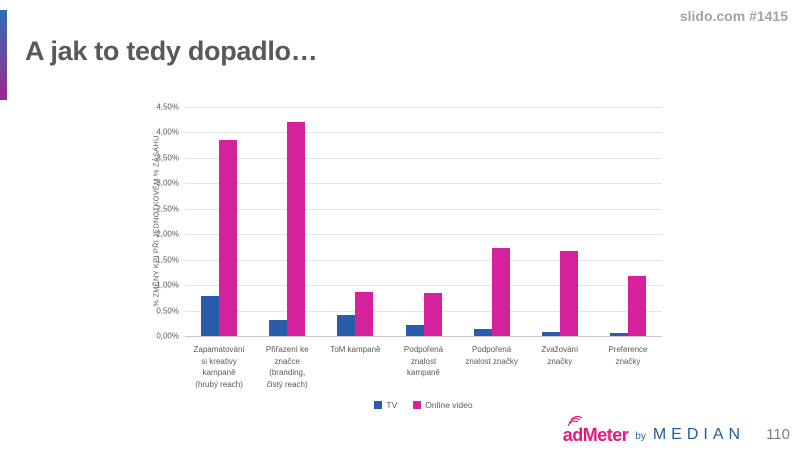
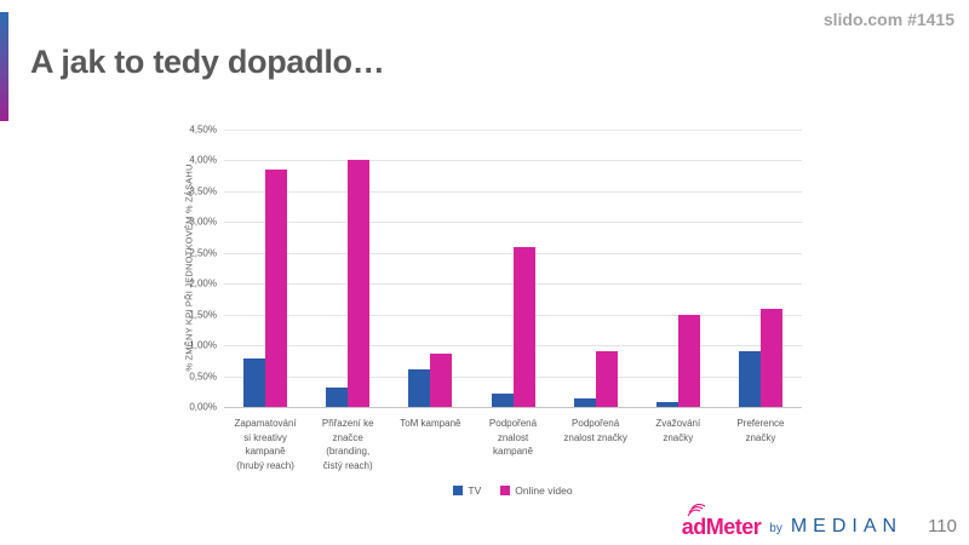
Online video/Přiřazení ke značce (branding, čistý reach): 4,2% -> 4,0%
TV/ToM kampaně: 0,4% -> 0,6%
Online video/Podpořená znalost kampaně: 0,8% -> 2,6%
Online video/Podpořená znalost značky: 1,7% -> 0,9%
Online video/Zvažování značky: 1,7% -> 1,5%
TV/Preference značky: 0,1% -> 0,9%
Online video/Preference značky: 1,2% -> 1,6%
